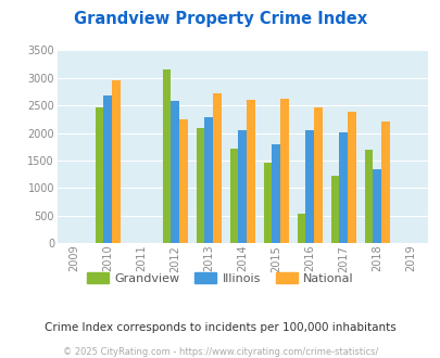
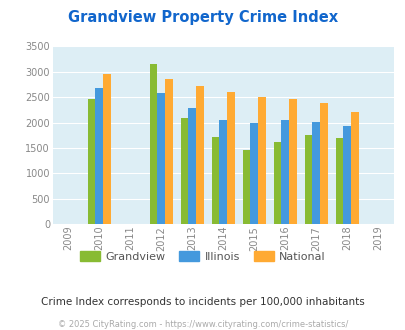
National/2012: 2240 -> 2860
Illinois/2015: 1800 -> 1990
National/2015: 2620 -> 2500
Grandview/2016: 540 -> 1620
Grandview/2017: 1220 -> 1750
Illinois/2018: 1340 -> 1940
